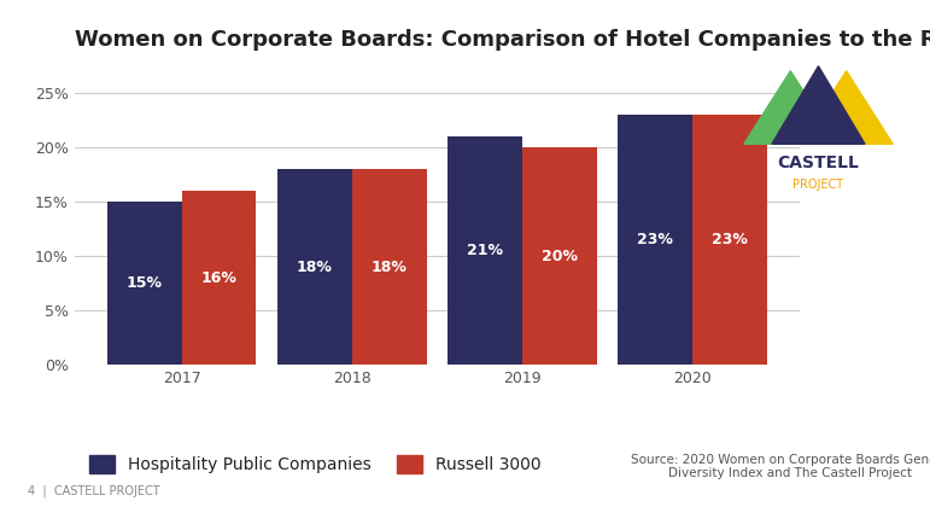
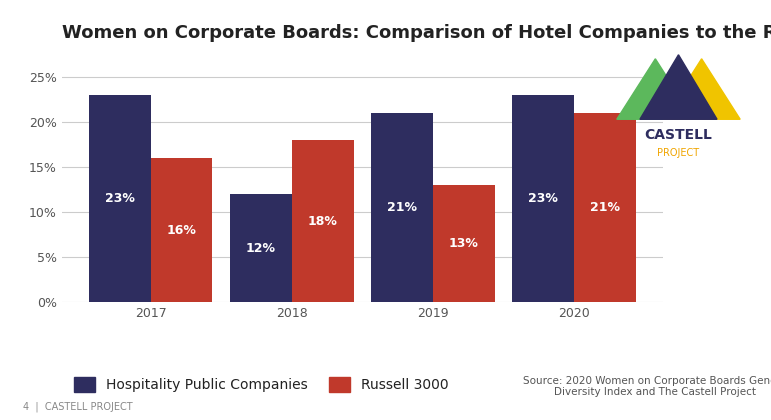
Hospitality Public Companies/2017: 15% -> 23%
Hospitality Public Companies/2018: 18% -> 12%
Russell 3000/2019: 20% -> 13%
Russell 3000/2020: 23% -> 21%
